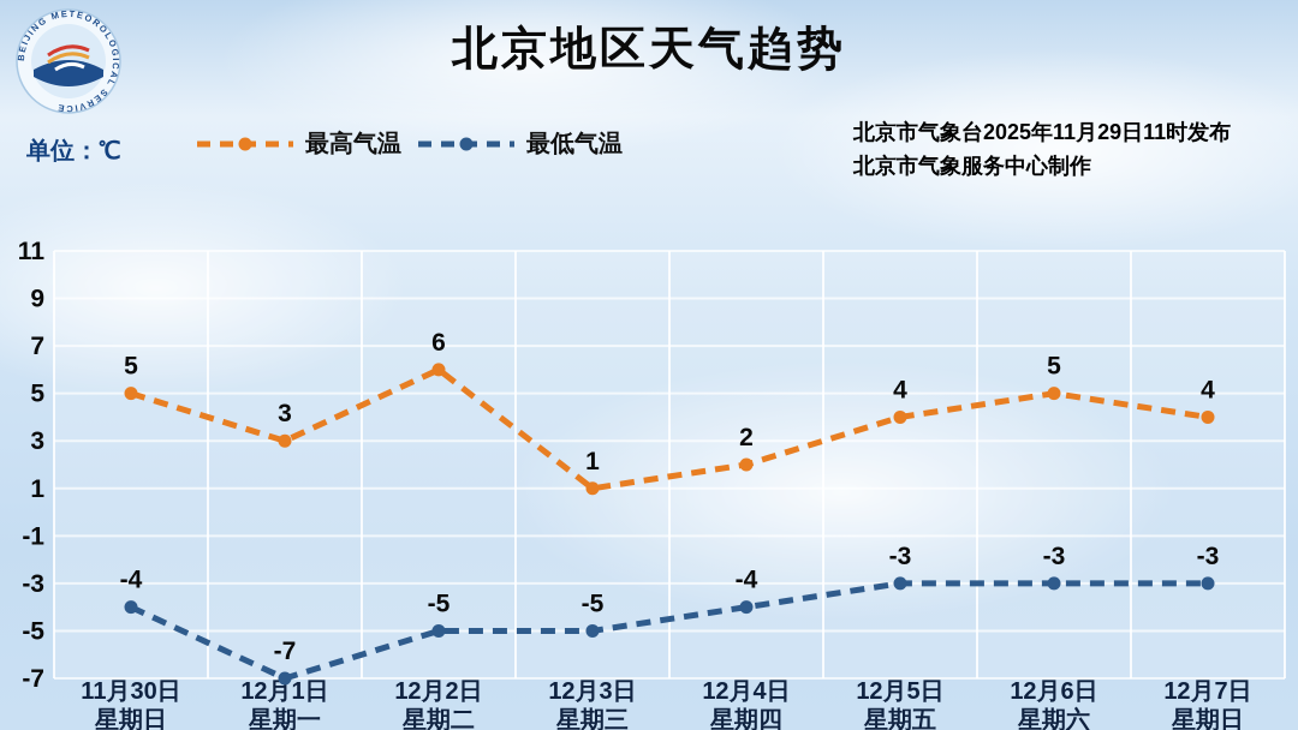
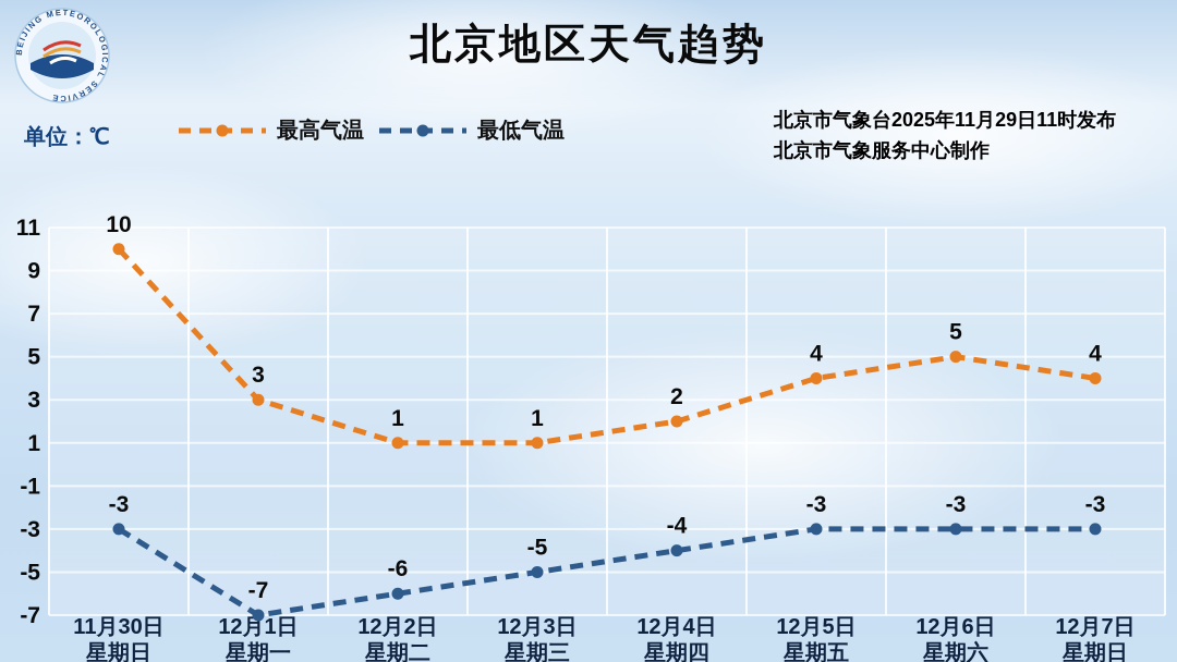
最高气温/11月30日: 5 -> 10
最低气温/11月30日: -4 -> -3
最高气温/12月2日: 6 -> 1
最低气温/12月2日: -5 -> -6
